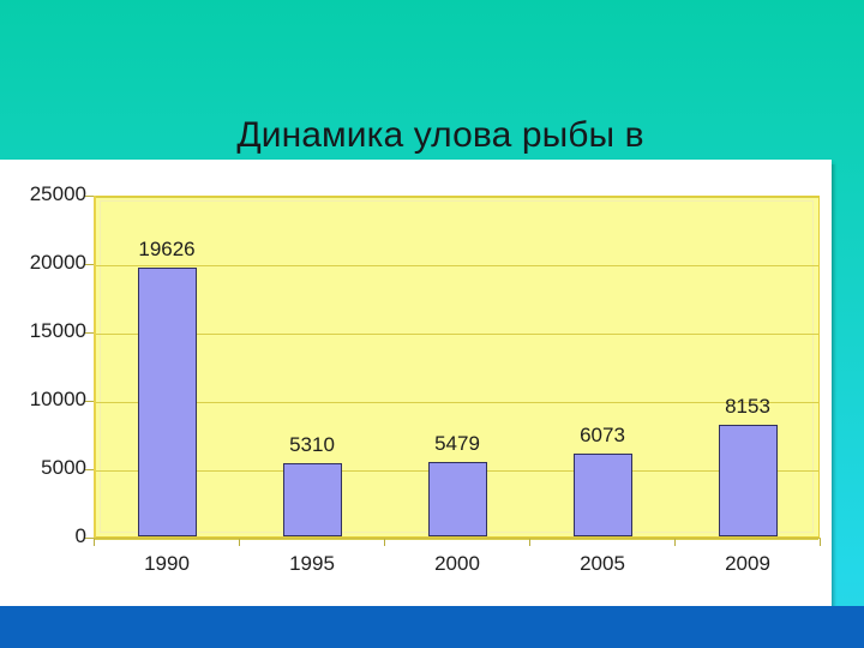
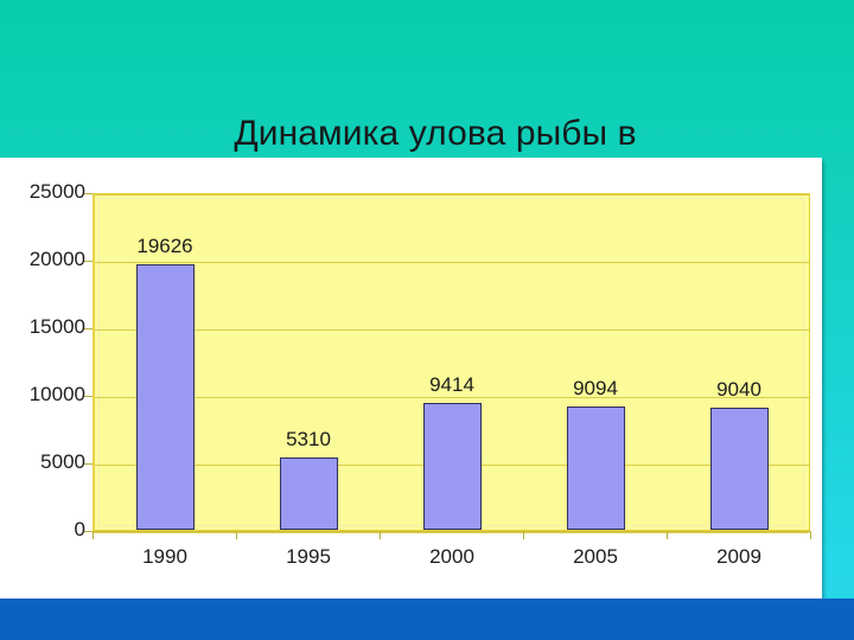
2000: 5479 -> 9414
2005: 6073 -> 9094
2009: 8153 -> 9040
